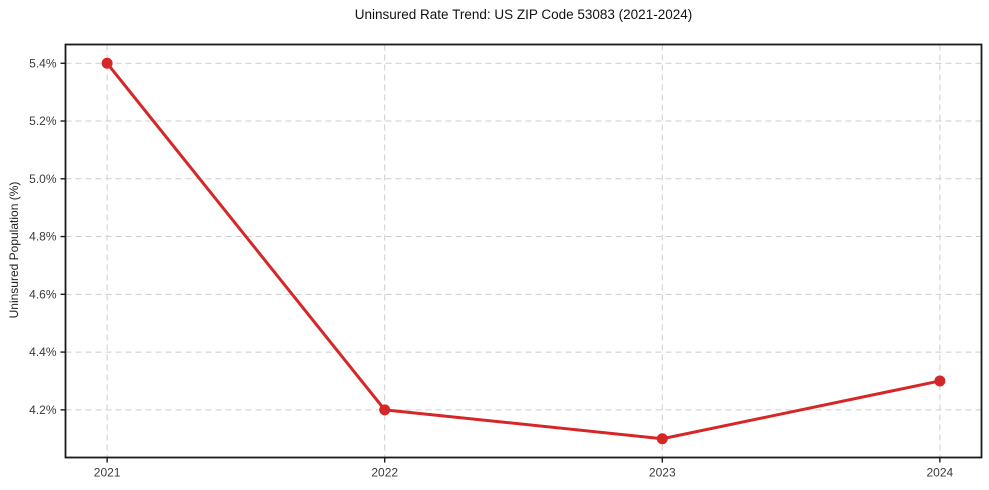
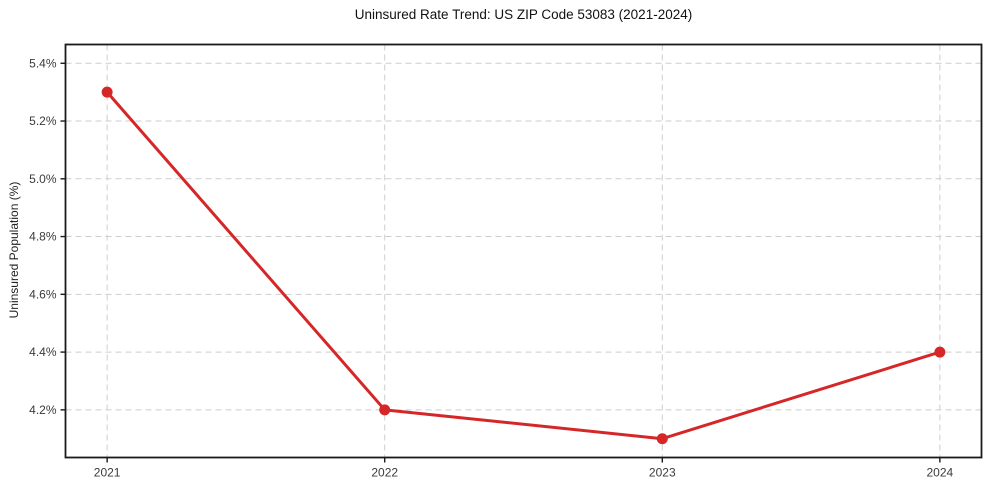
2021: 5.4% -> 5.3%
2024: 4.3% -> 4.4%
